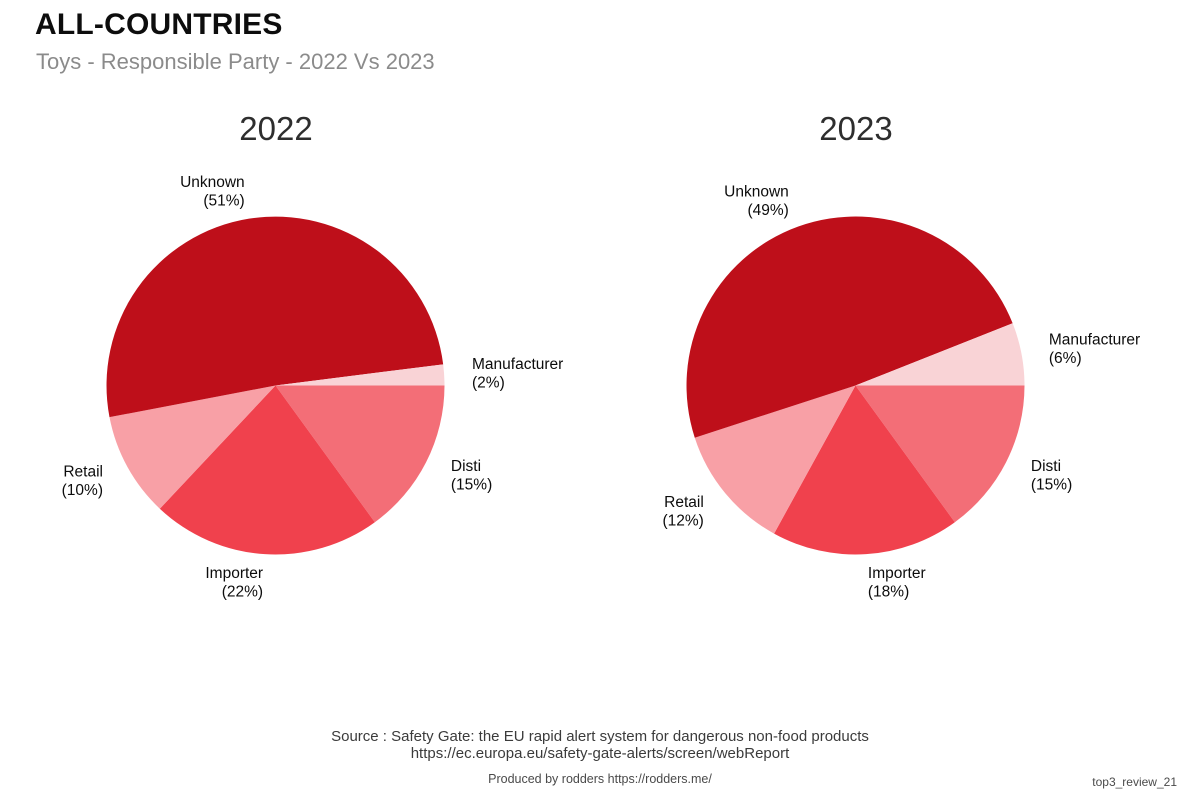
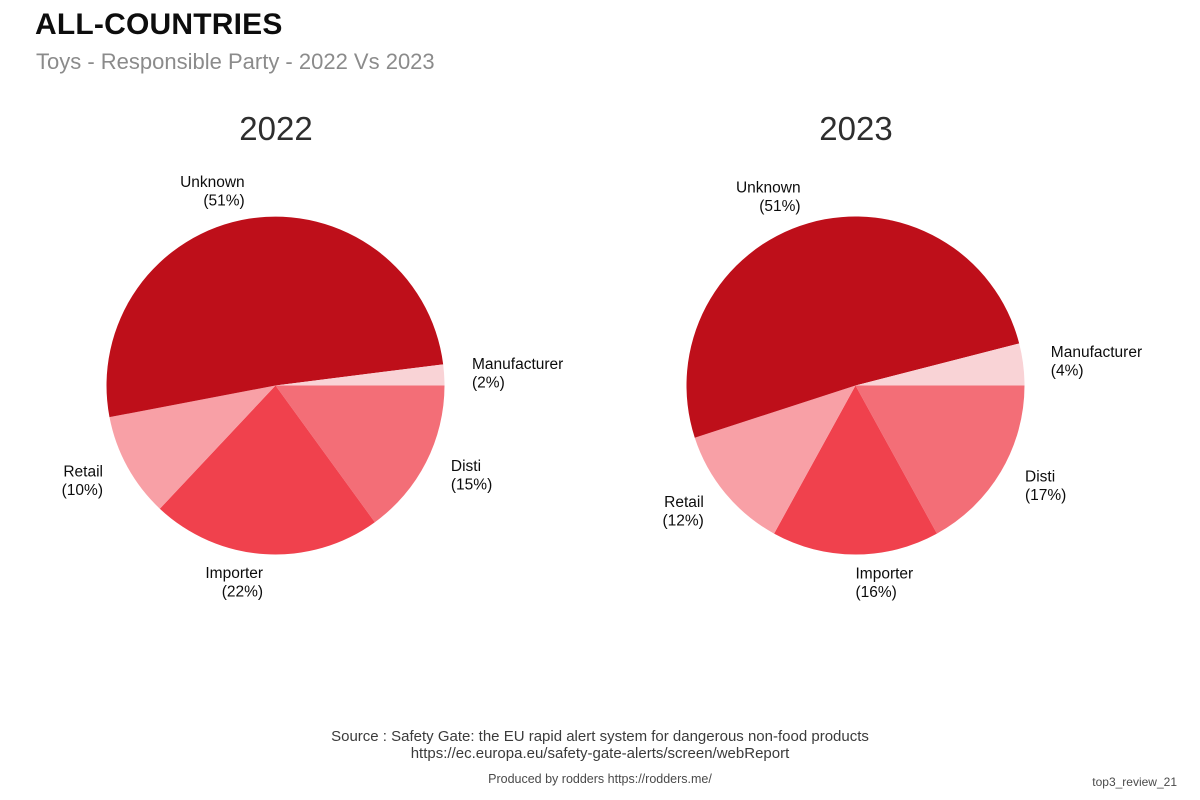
2023/Disti: 15% -> 17%
2023/Importer: 18% -> 16%
2023/Unknown: 49% -> 51%
2023/Manufacturer: 6% -> 4%
